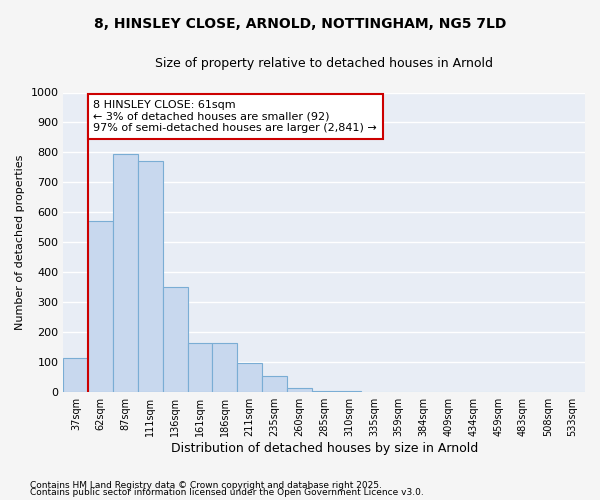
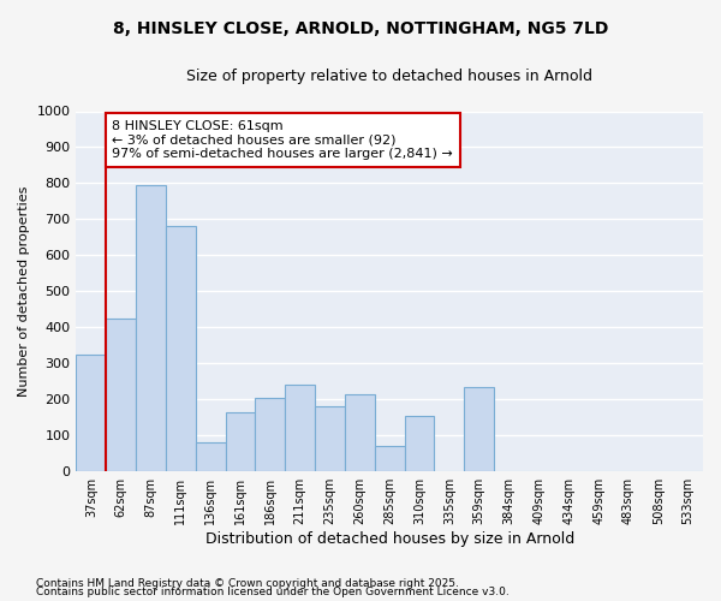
37sqm: 115 -> 325
62sqm: 570 -> 425
111sqm: 770 -> 680
136sqm: 350 -> 80
186sqm: 165 -> 205
211sqm: 98 -> 240
235sqm: 55 -> 180
260sqm: 15 -> 215
285sqm: 5 -> 70
310sqm: 5 -> 155
359sqm: 2 -> 235
